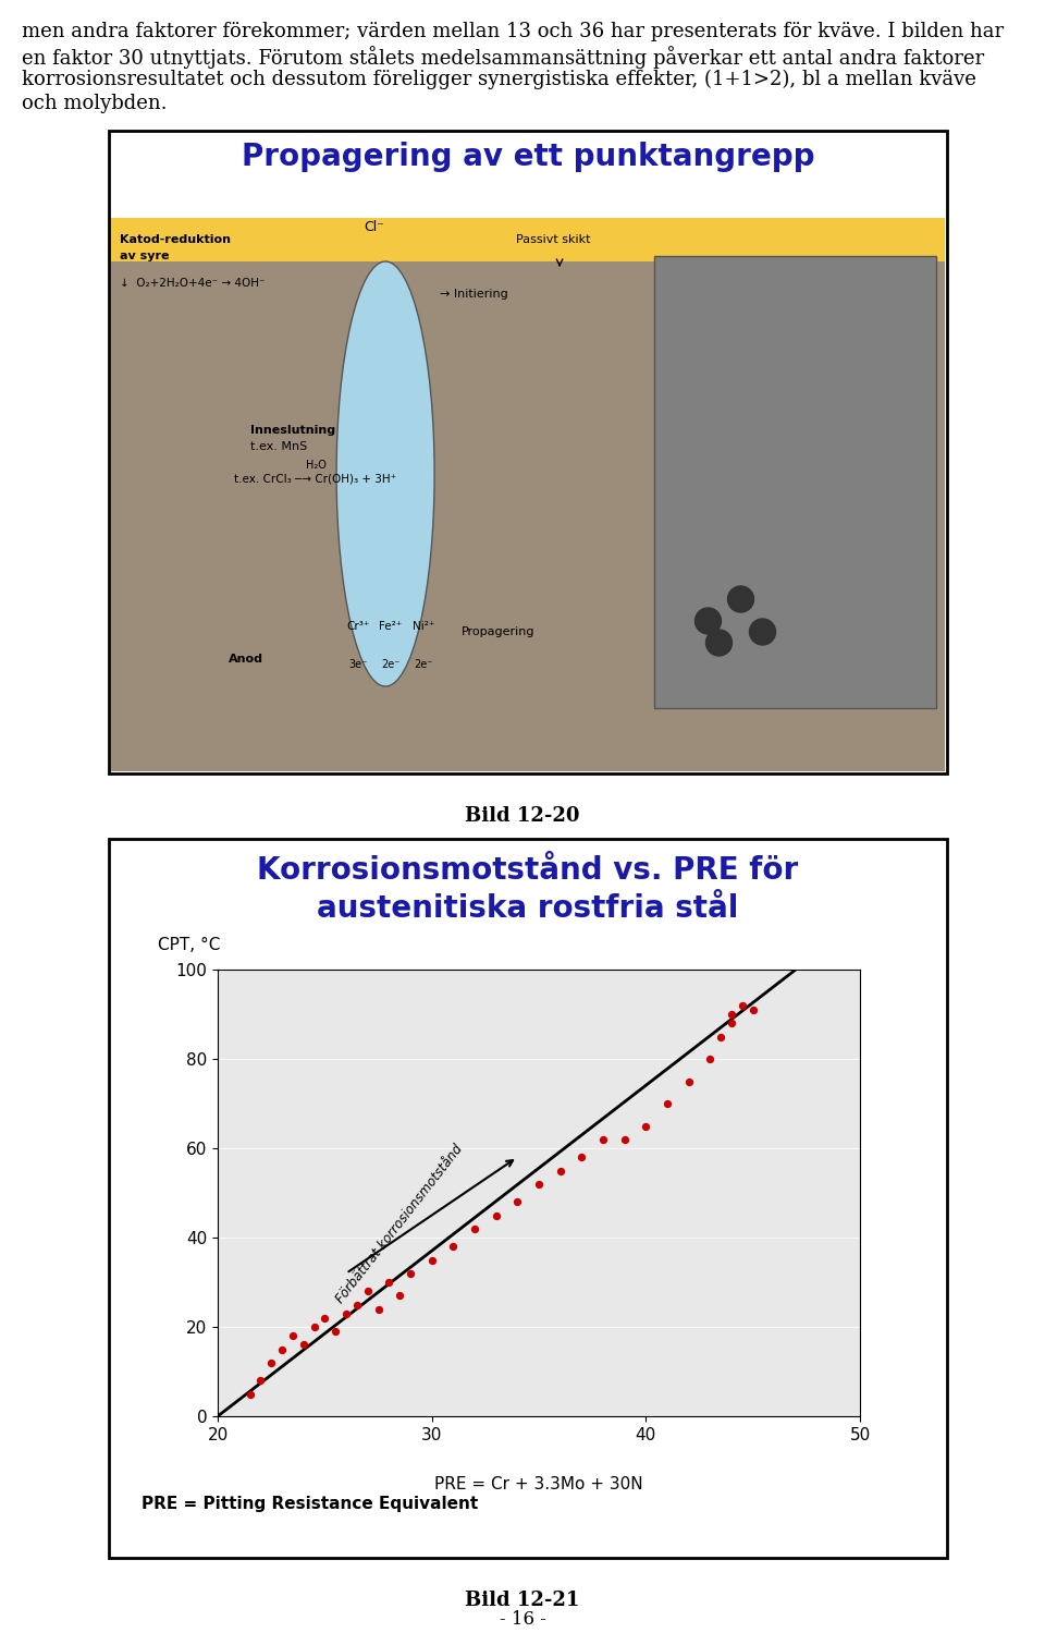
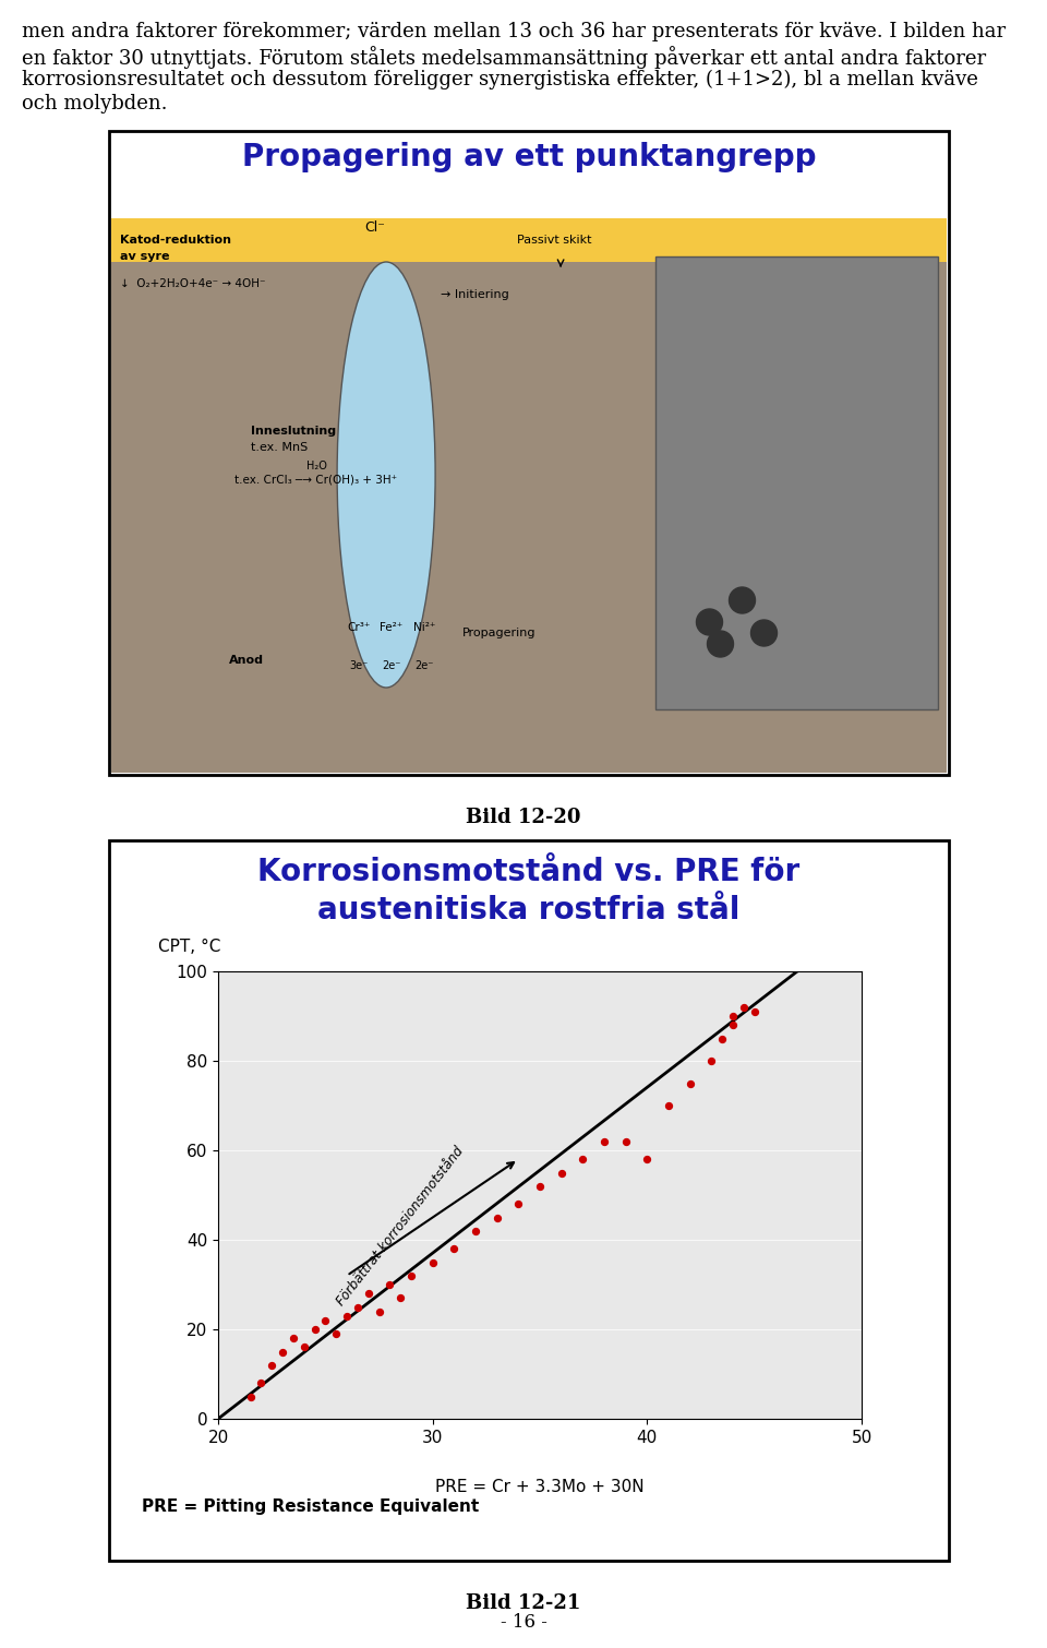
40: 65 -> 58
